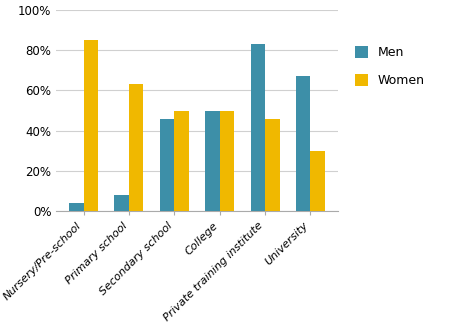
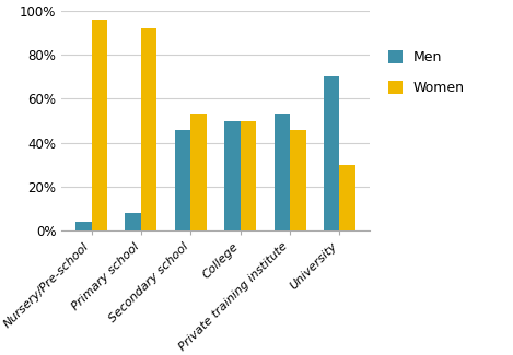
Women/Nursery/Pre-school: 85% -> 96%
Women/Primary school: 63% -> 92%
Women/Secondary school: 50% -> 53%
Men/Private training institute: 83% -> 53%
Men/University: 67% -> 70%
